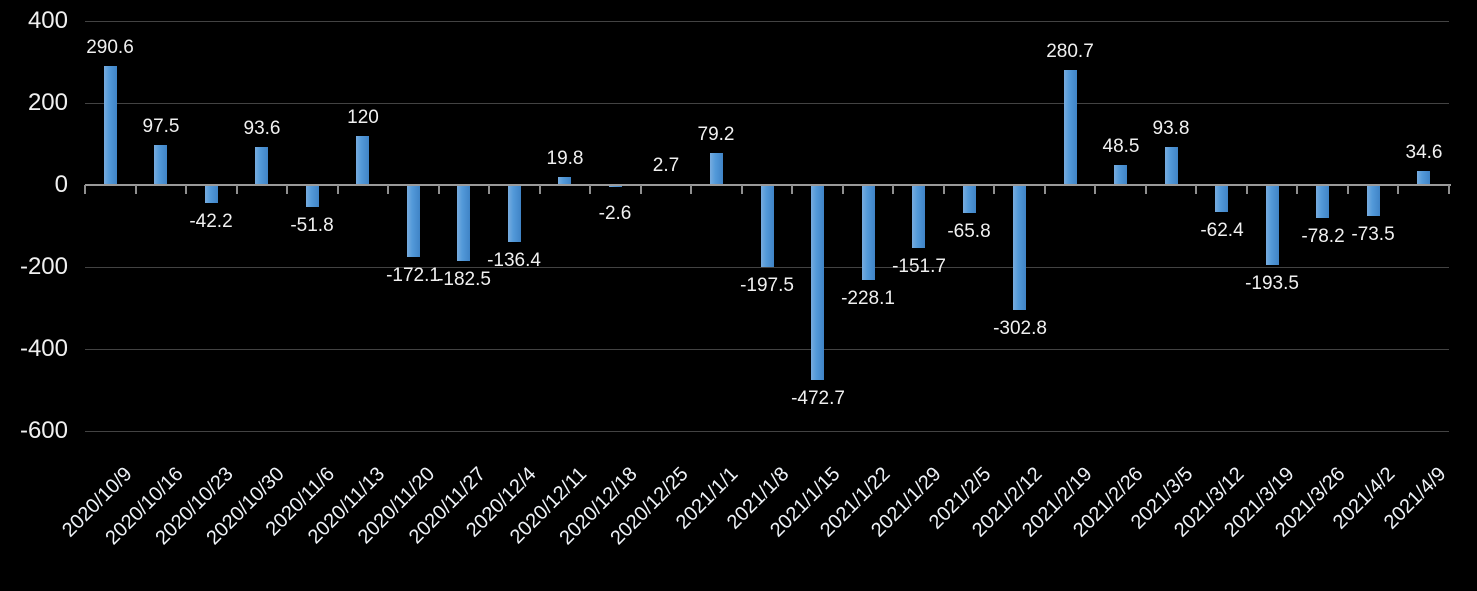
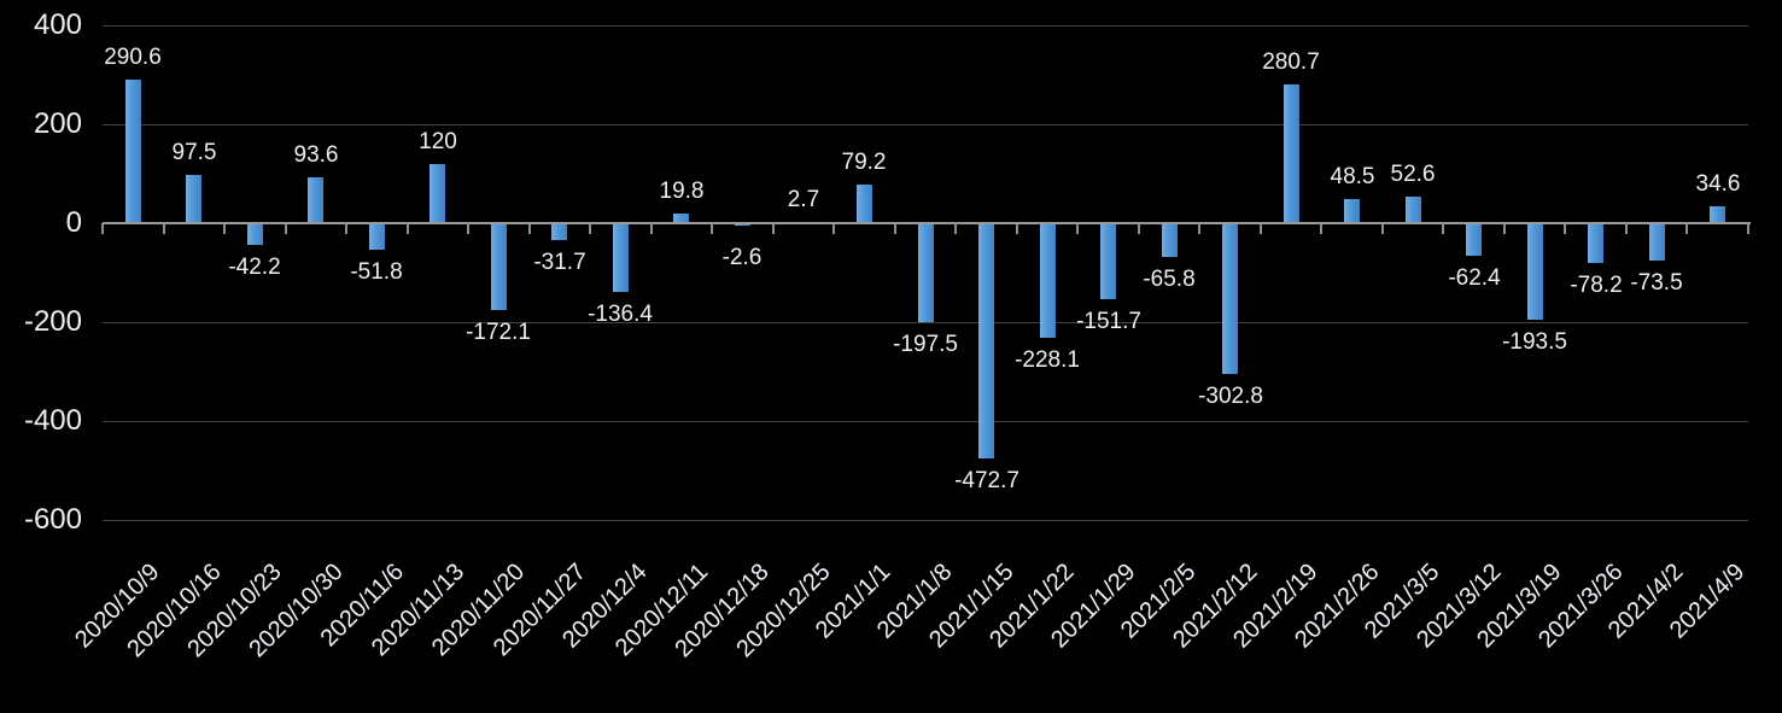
2020/11/27: -182.5 -> -31.7
2021/3/5: 93.8 -> 52.6
